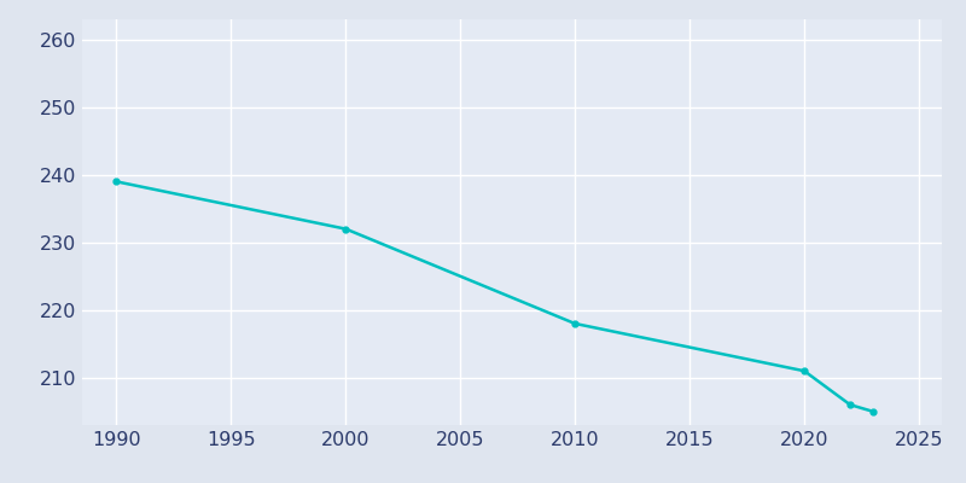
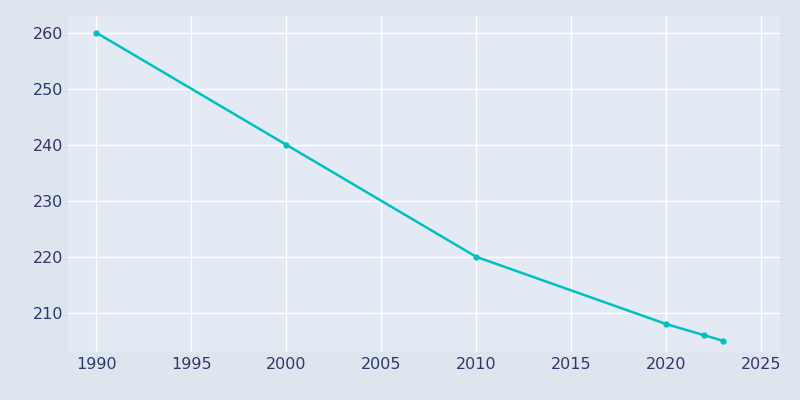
1990: 239 -> 260
2000: 232 -> 240
2010: 218 -> 220
2020: 211 -> 208
